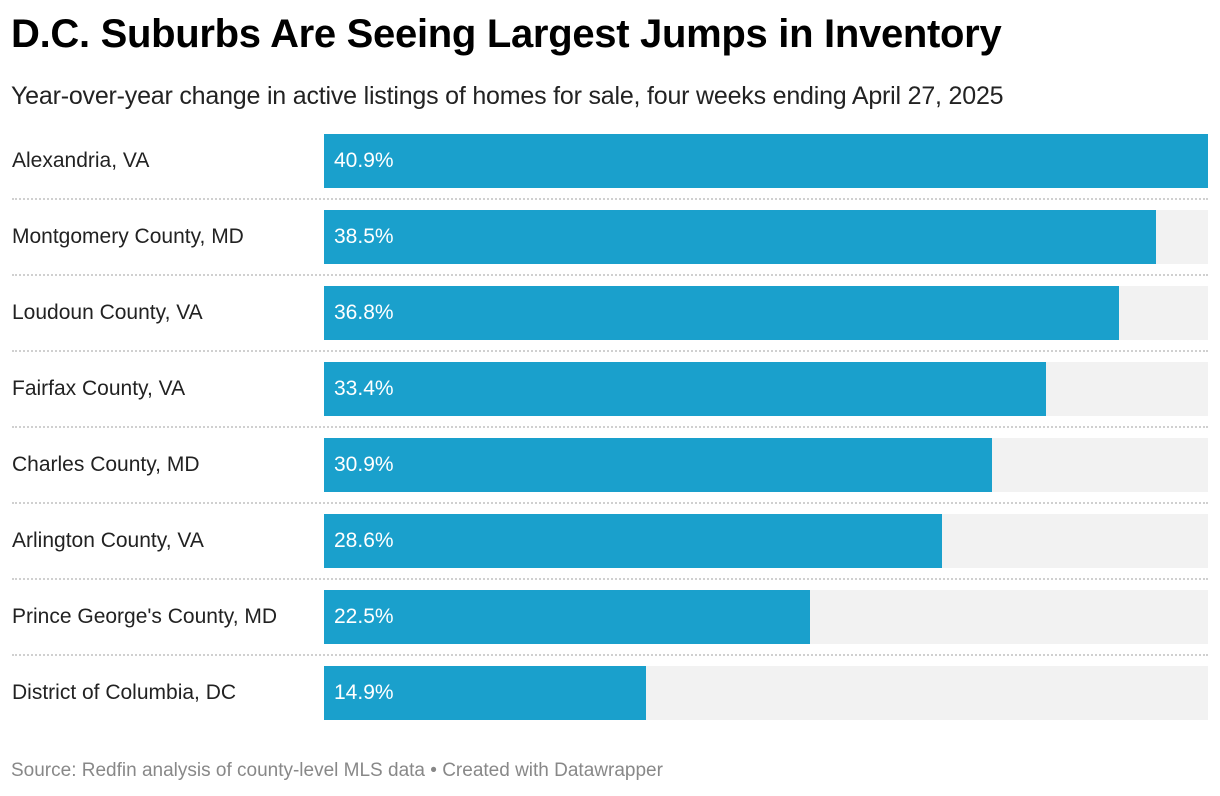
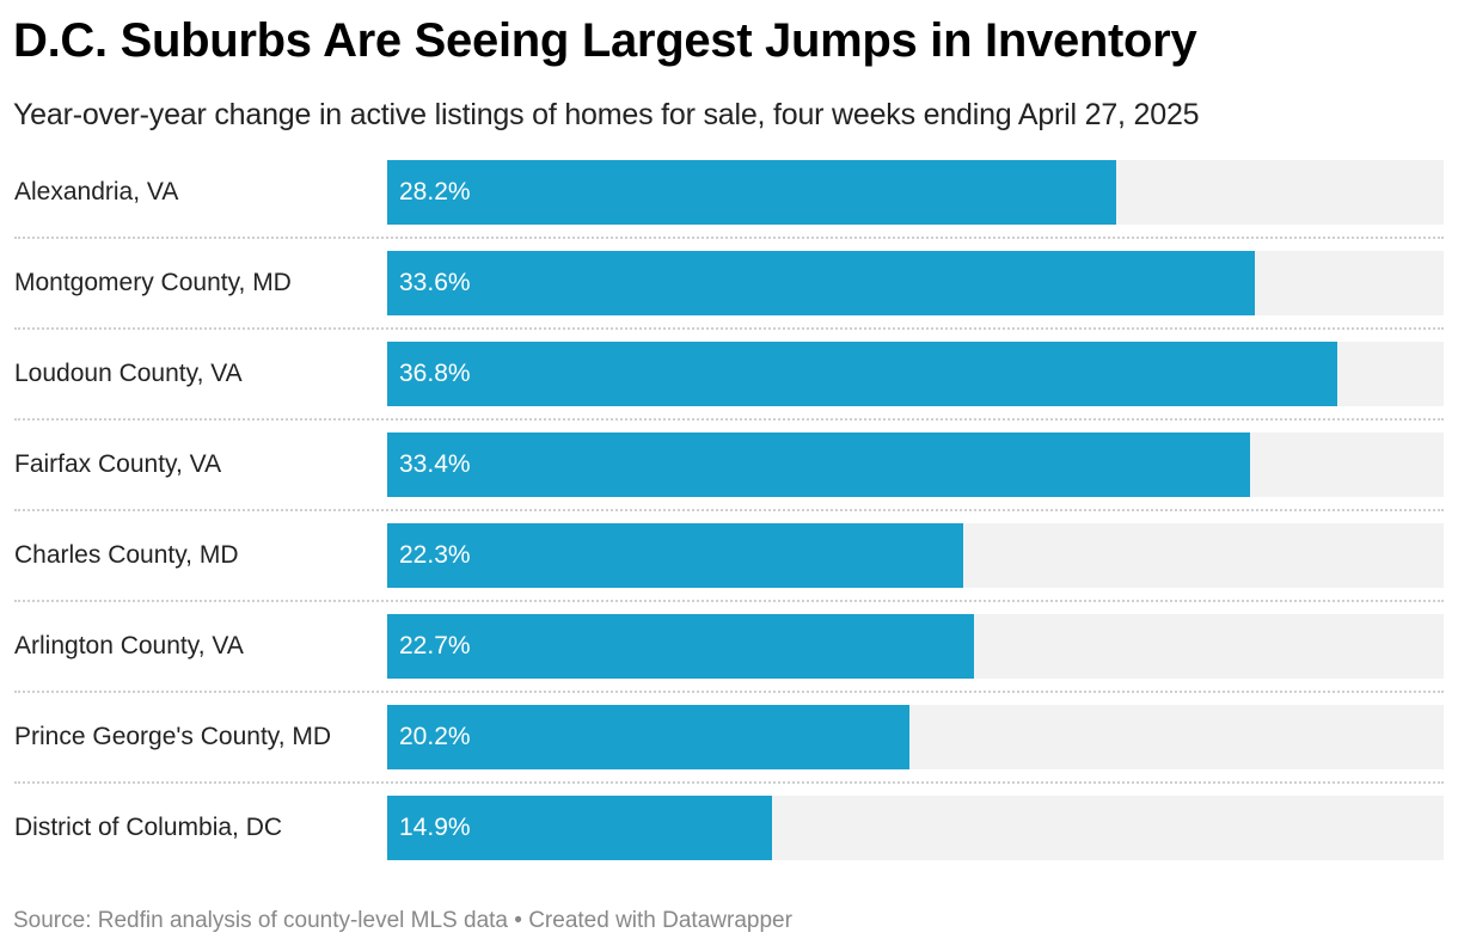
Alexandria, VA: 40.9% -> 28.2%
Montgomery County, MD: 38.5% -> 33.6%
Charles County, MD: 30.9% -> 22.3%
Arlington County, VA: 28.6% -> 22.7%
Prince George's County, MD: 22.5% -> 20.2%
